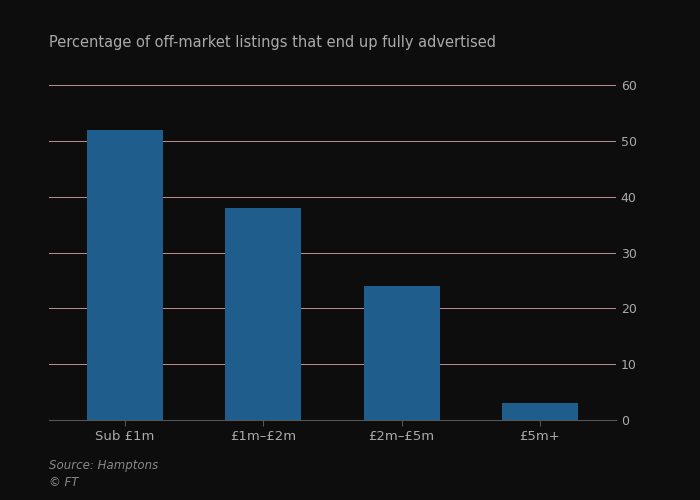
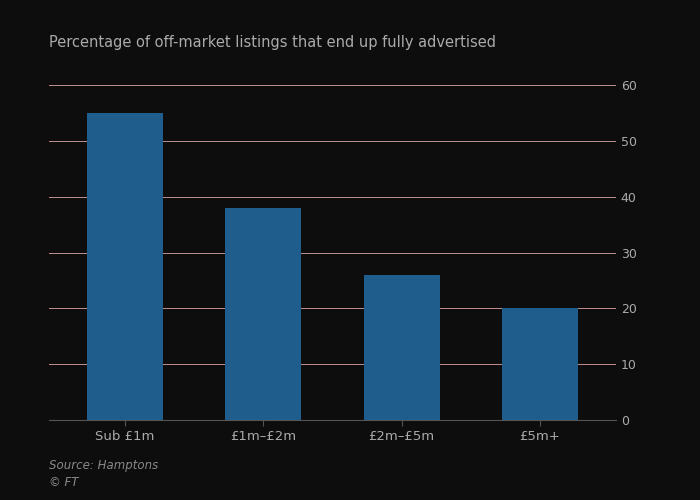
Sub £1m: 52 -> 55
£2m–£5m: 24 -> 26
£5m+: 3 -> 20
